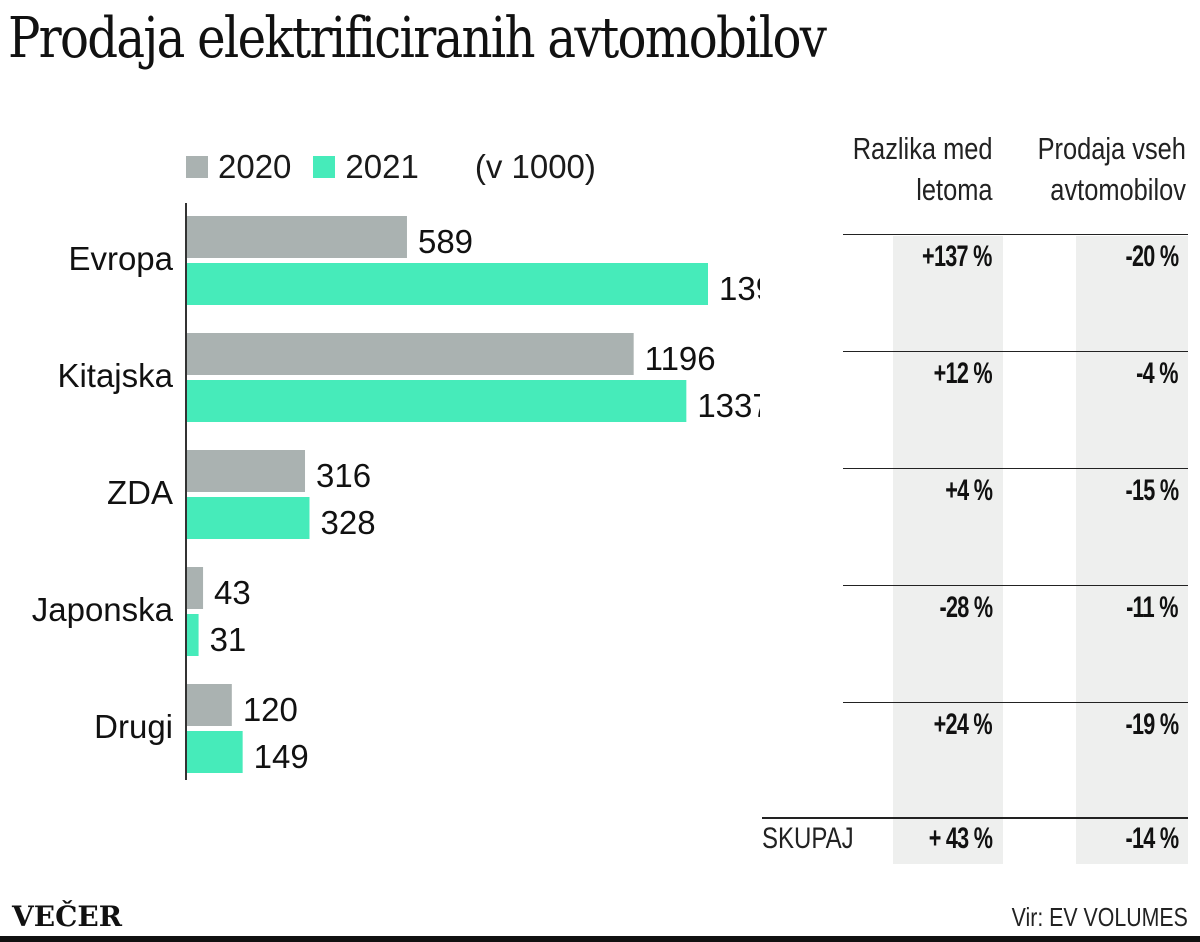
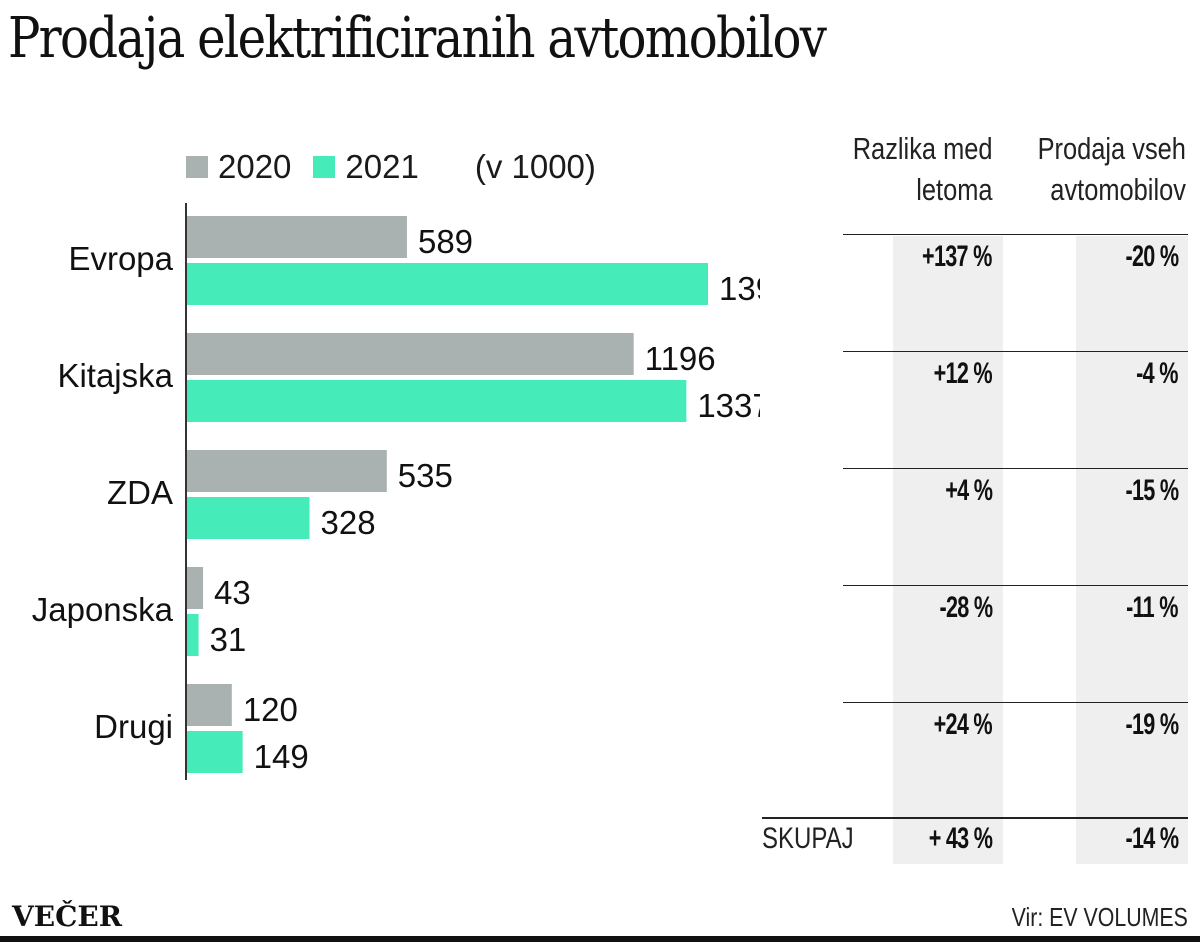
2020/ZDA: 316 -> 535
